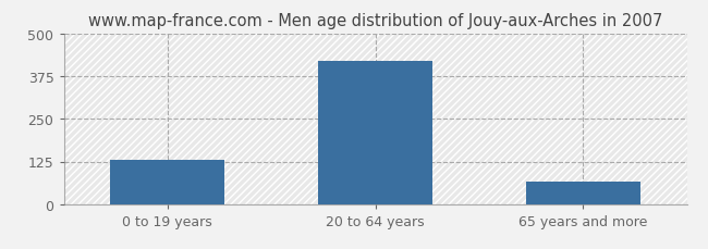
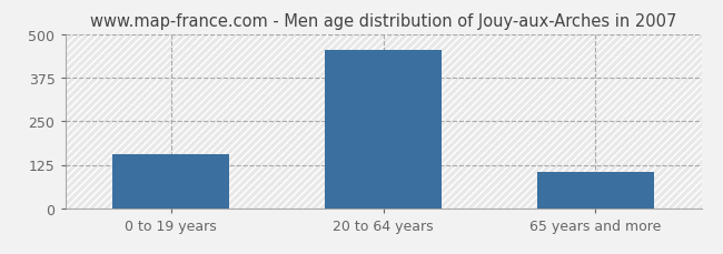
0 to 19 years: 130 -> 155
20 to 64 years: 420 -> 455
65 years and more: 65 -> 105
